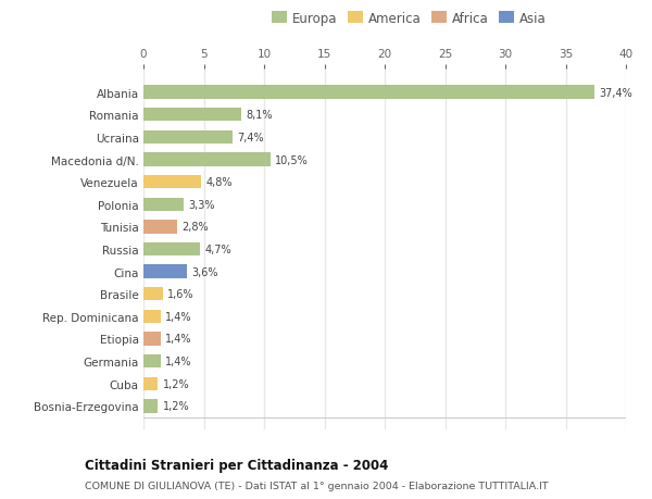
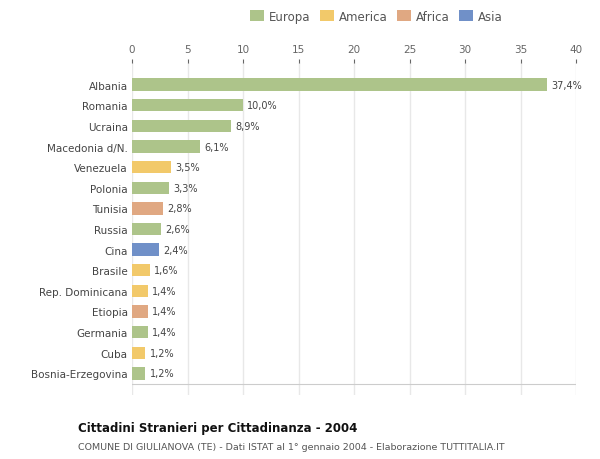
Romania: 8,1% -> 10,0%
Ucraina: 7,4% -> 8,9%
Macedonia d/N.: 10,5% -> 6,1%
Venezuela: 4,8% -> 3,5%
Russia: 4,7% -> 2,6%
Cina: 3,6% -> 2,4%
